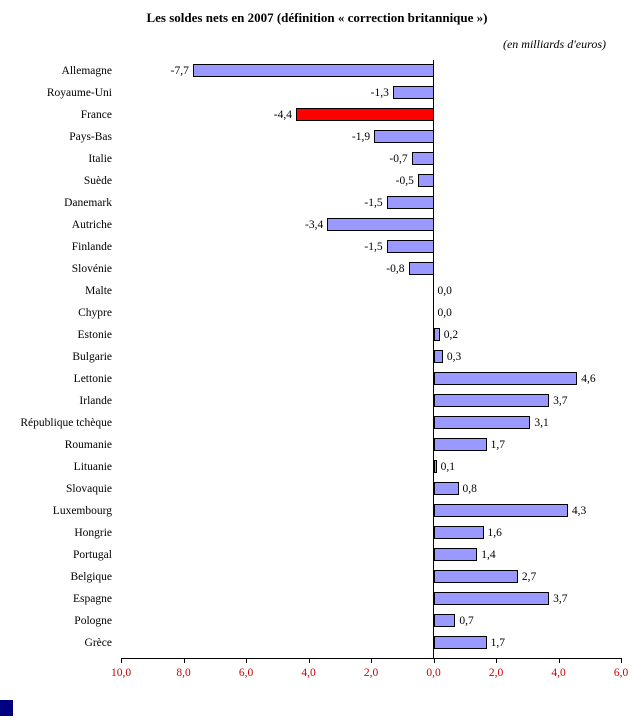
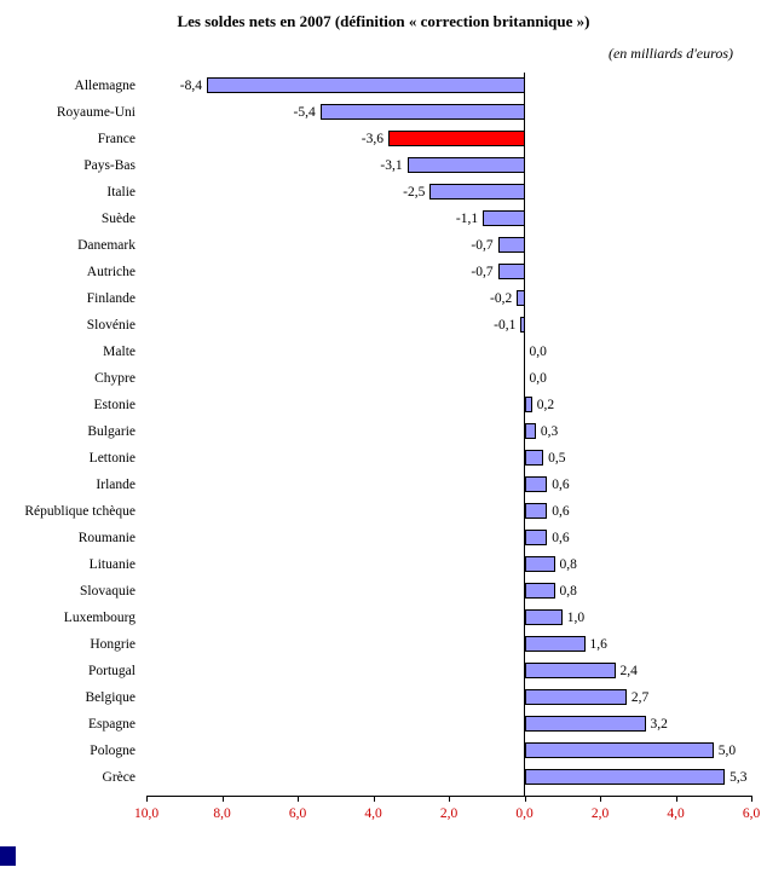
Allemagne: -7,7 -> -8,4
Royaume-Uni: -1,3 -> -5,4
France: -4,4 -> -3,6
Pays-Bas: -1,9 -> -3,1
Italie: -0,7 -> -2,5
Suède: -0,5 -> -1,1
Danemark: -1,5 -> -0,7
Autriche: -3,4 -> -0,7
Finlande: -1,5 -> -0,2
Slovénie: -0,8 -> -0,1
Lettonie: 4,6 -> 0,5
Irlande: 3,7 -> 0,6
République tchèque: 3,1 -> 0,6
Roumanie: 1,7 -> 0,6
Lituanie: 0,1 -> 0,8
Luxembourg: 4,3 -> 1,0
Portugal: 1,4 -> 2,4
Espagne: 3,7 -> 3,2
Pologne: 0,7 -> 5,0
Grèce: 1,7 -> 5,3
